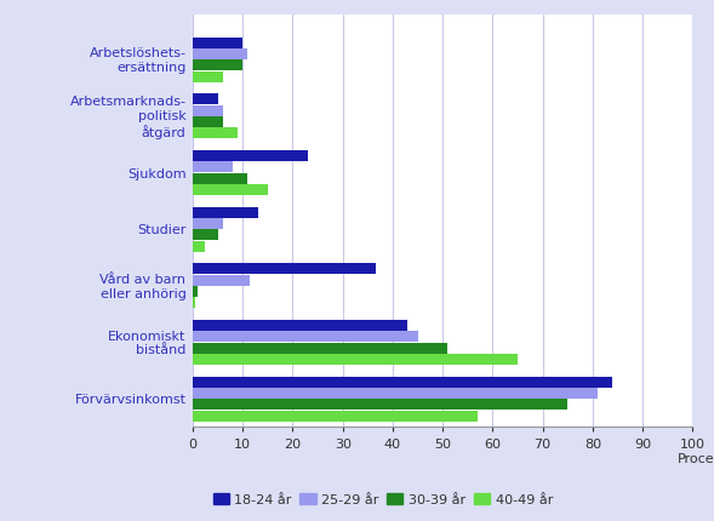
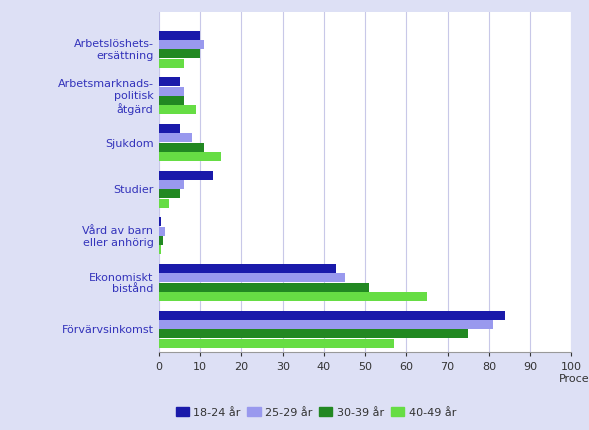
18-24 år/Sjukdom: 23.0 -> 5.0
18-24 år/Vård av barn eller anhörig: 36.5 -> 0.5
25-29 år/Vård av barn eller anhörig: 11.5 -> 1.5
